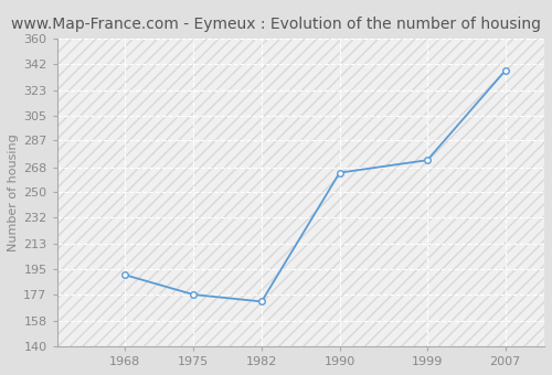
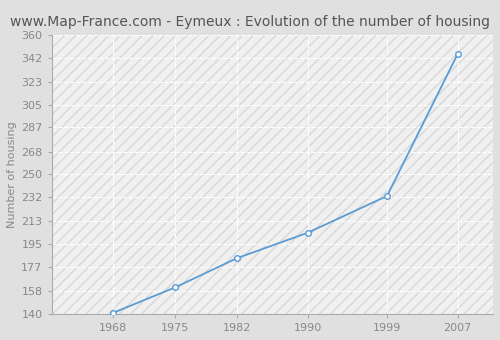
1968: 191 -> 141
1975: 177 -> 161
1982: 172 -> 184
1990: 264 -> 204
1999: 273 -> 233
2007: 337 -> 345
